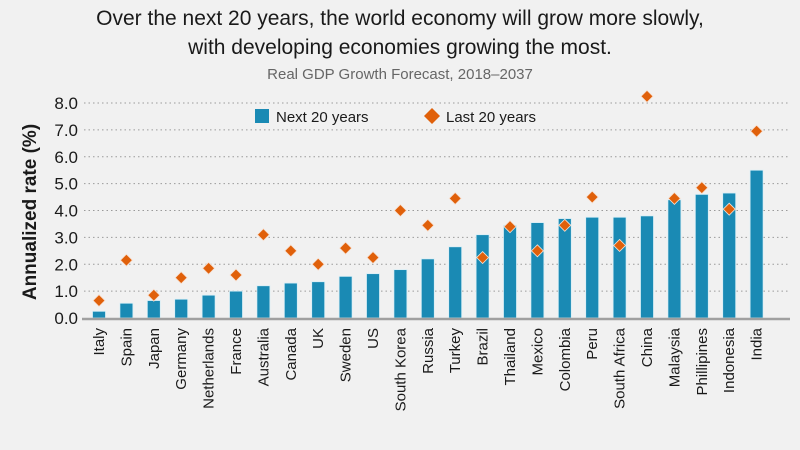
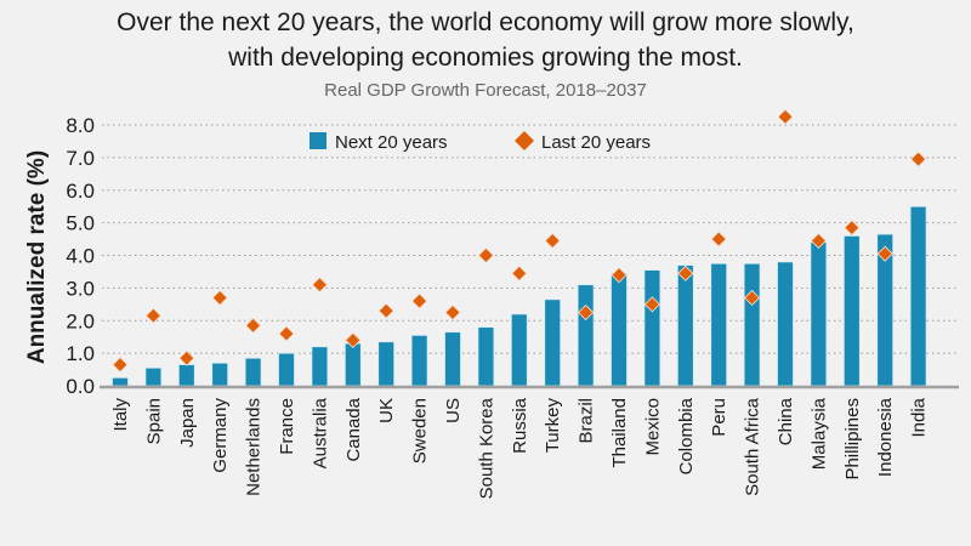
Last 20 years/Germany: 1.5 -> 2.7
Last 20 years/Canada: 2.5 -> 1.4
Last 20 years/UK: 2.0 -> 2.3
